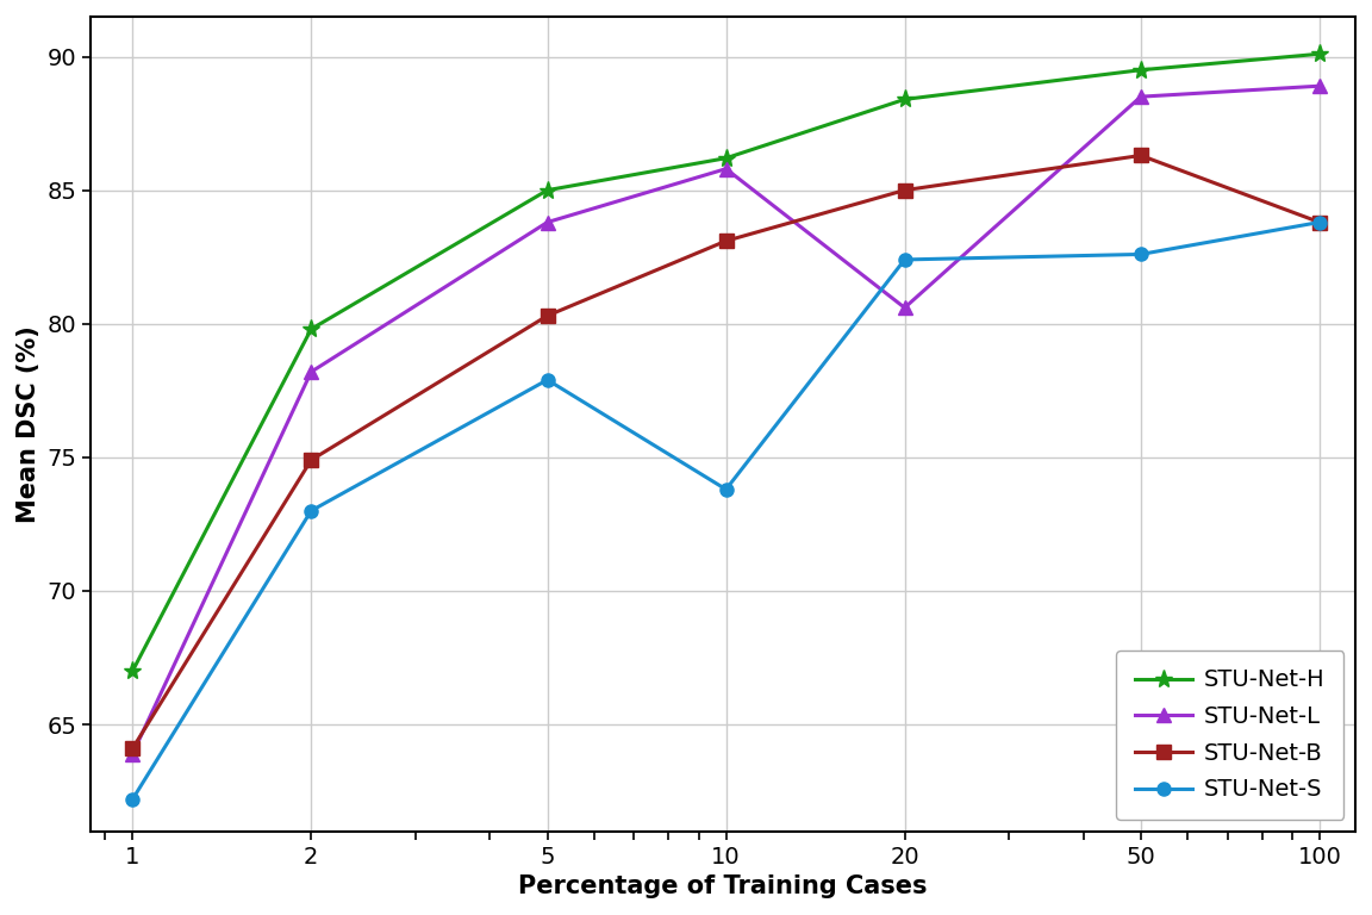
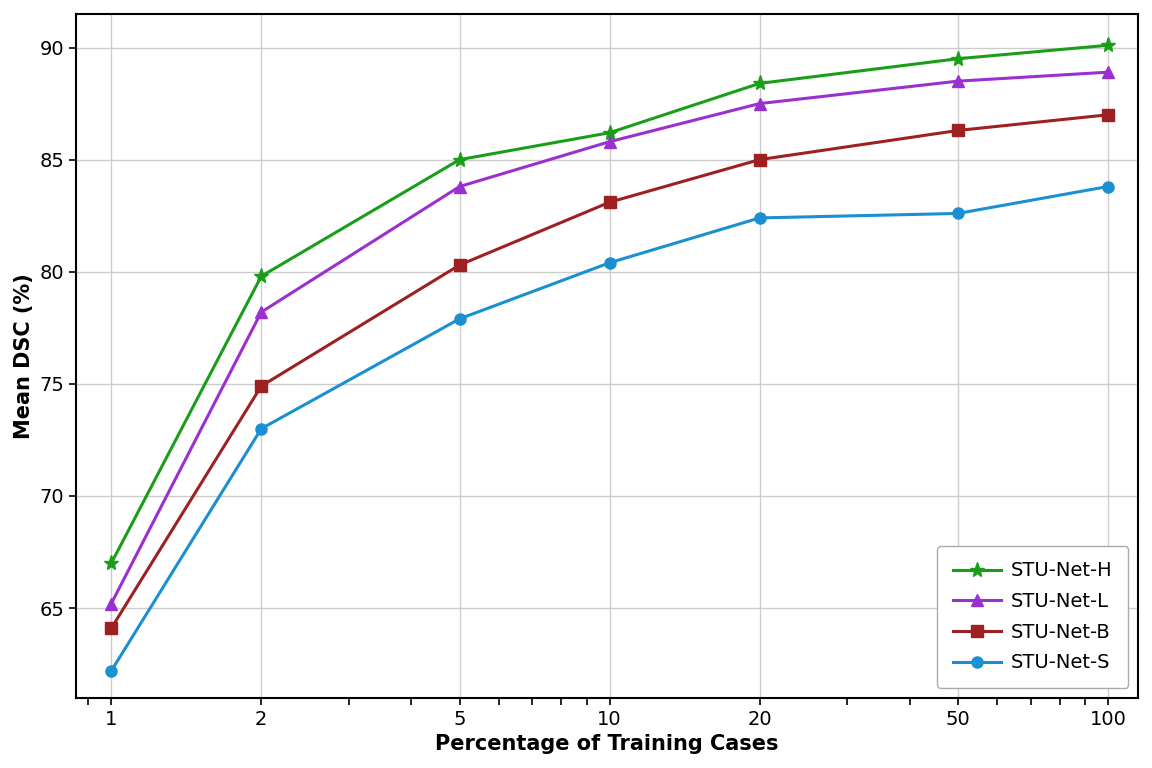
STU-Net-L/1: 63.9 -> 65.2
STU-Net-S/10: 73.8 -> 80.4
STU-Net-L/20: 80.6 -> 87.5
STU-Net-B/100: 83.8 -> 87.0
